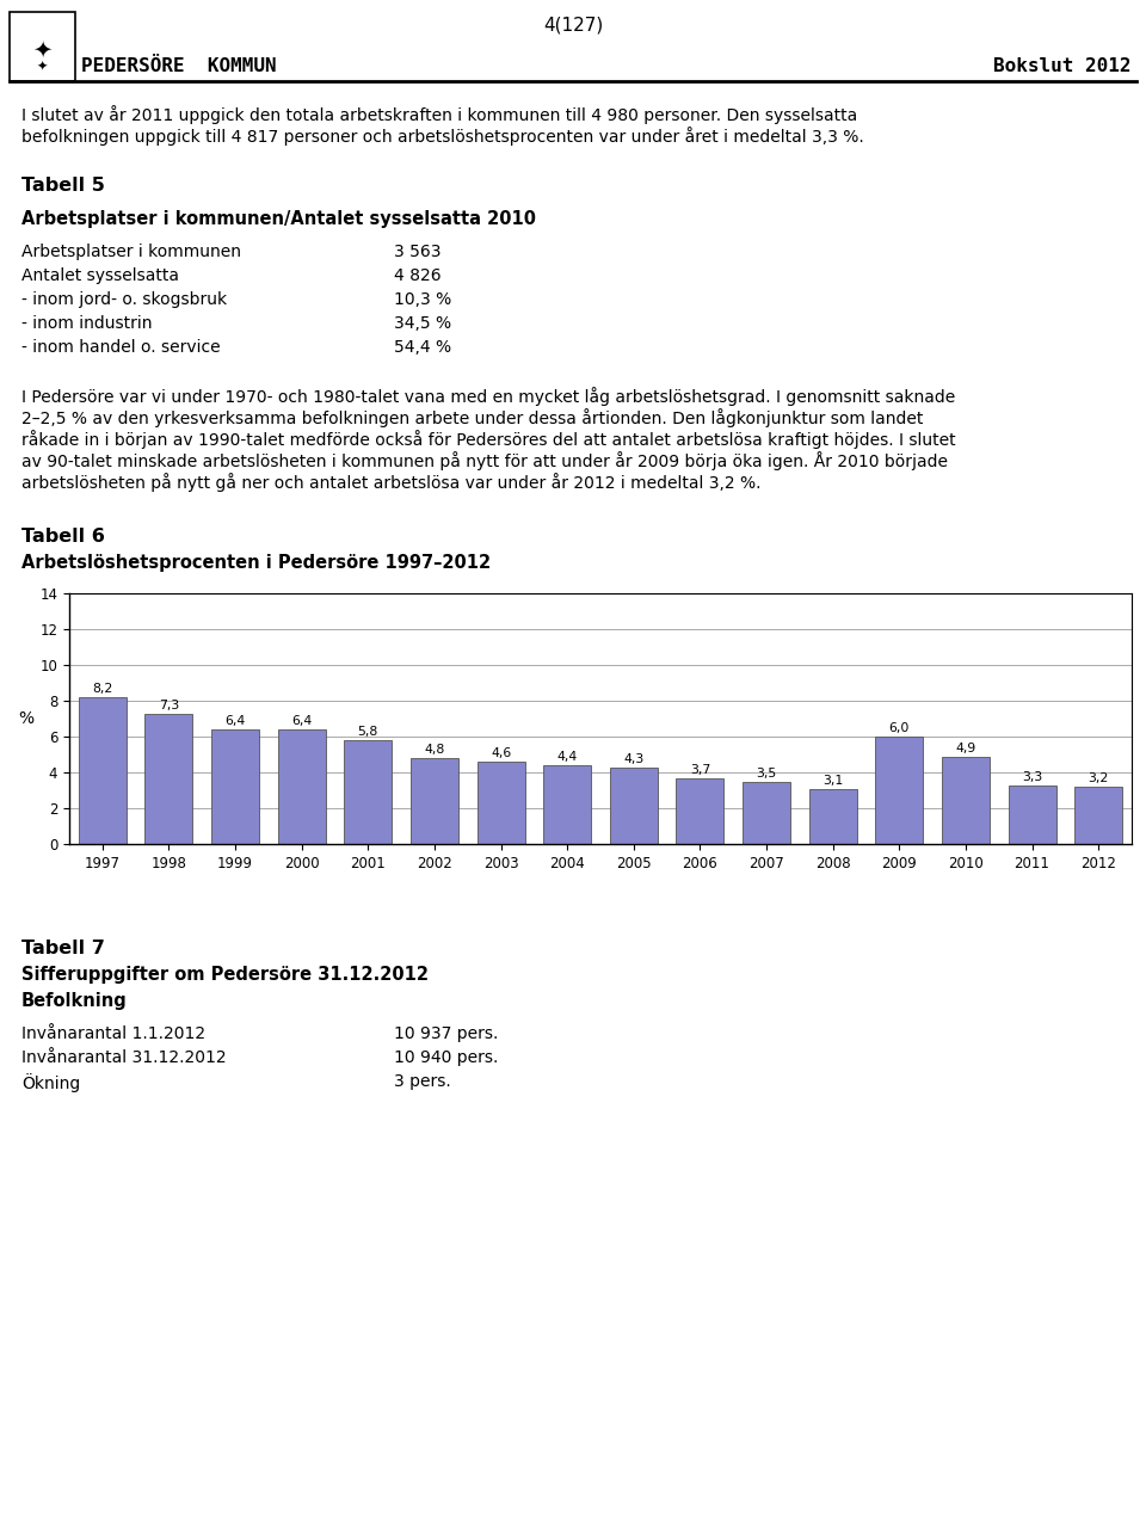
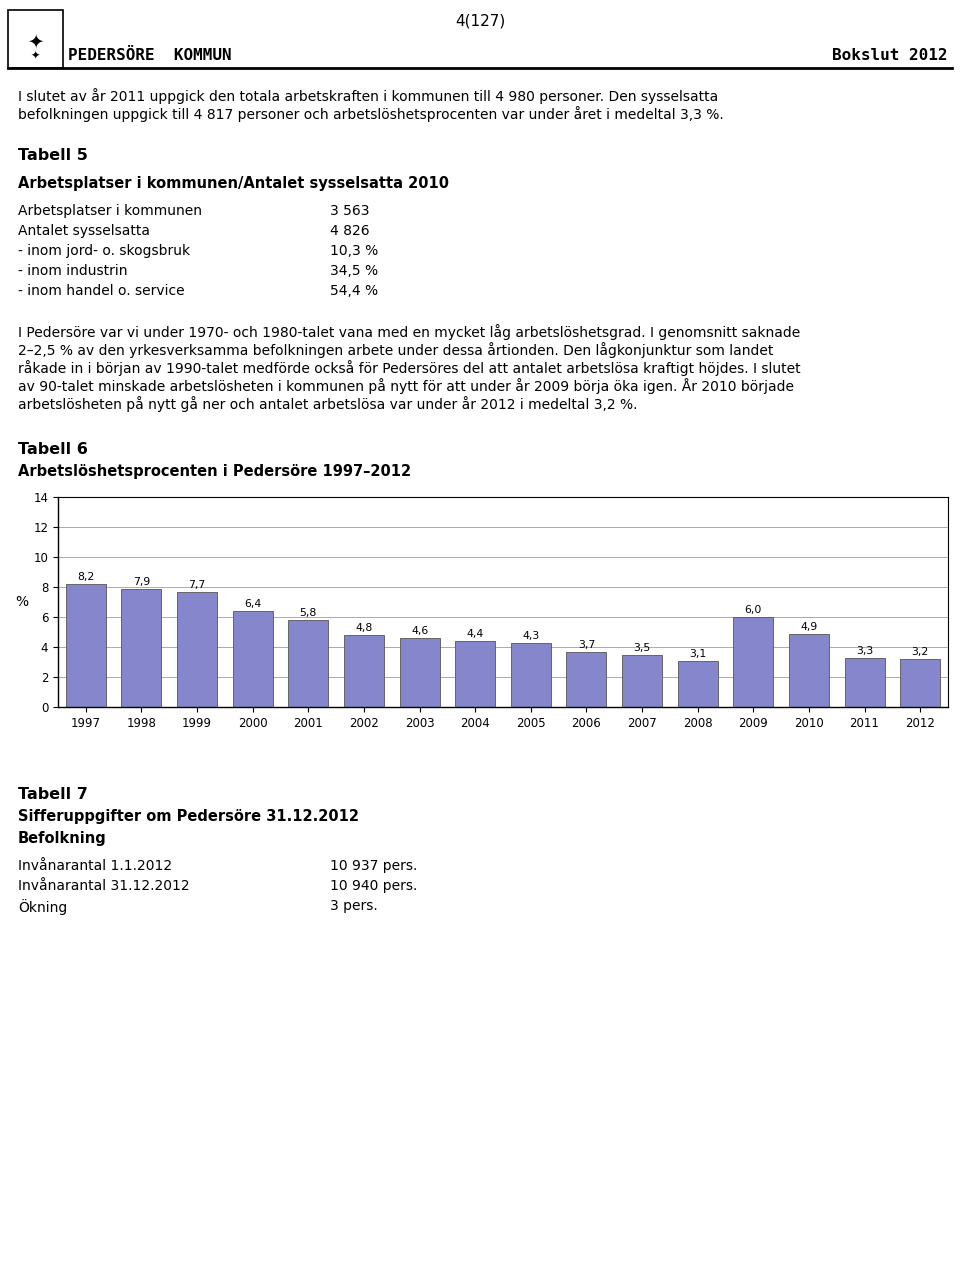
1998: 7,3 -> 7,9
1999: 6,4 -> 7,7
